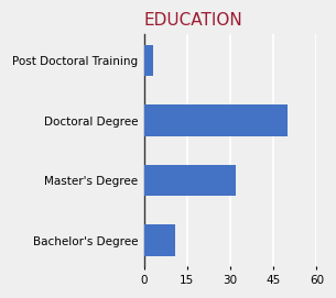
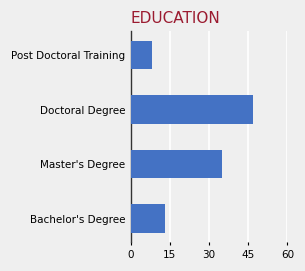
Post Doctoral Training: 3 -> 8
Doctoral Degree: 50 -> 47
Master's Degree: 32 -> 35
Bachelor's Degree: 11 -> 13
